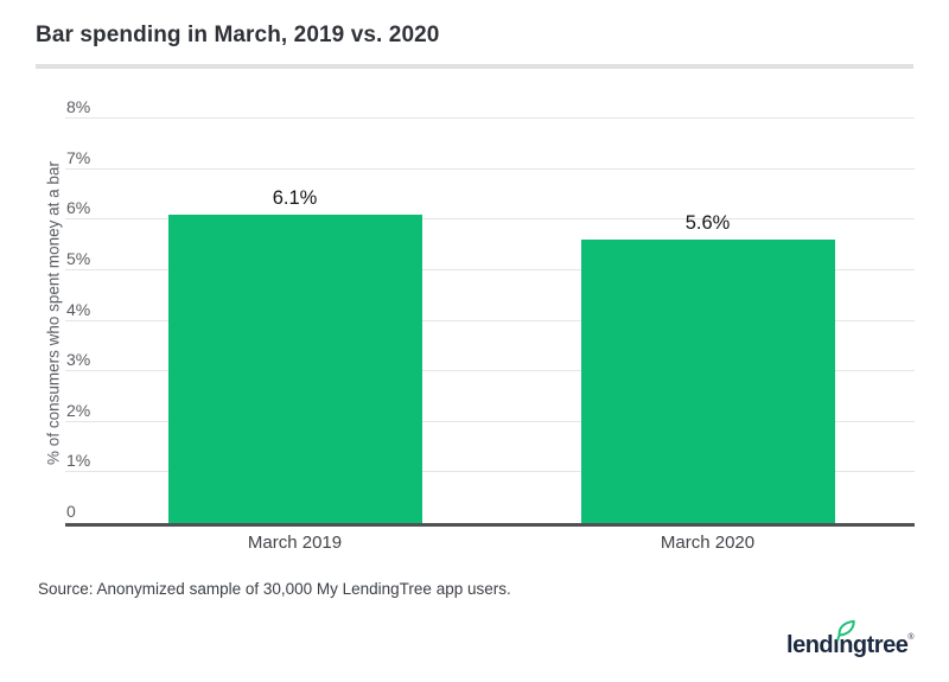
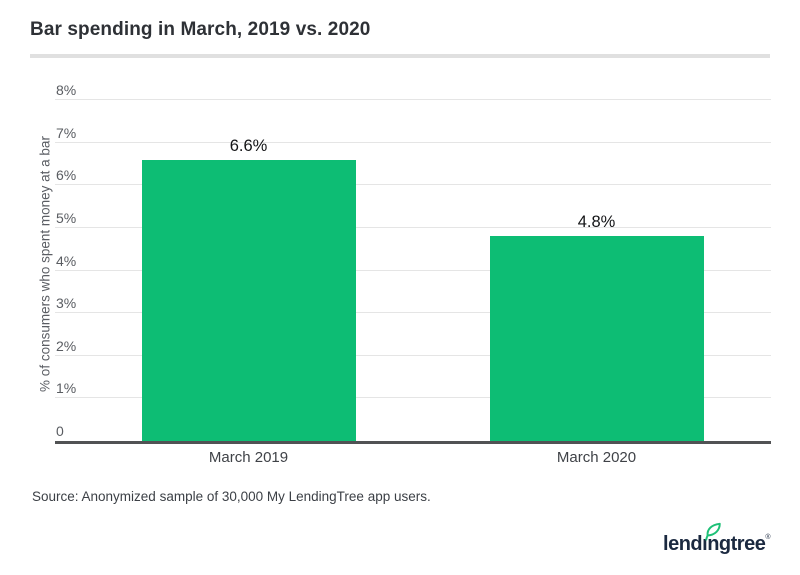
March 2019: 6.1% -> 6.6%
March 2020: 5.6% -> 4.8%
